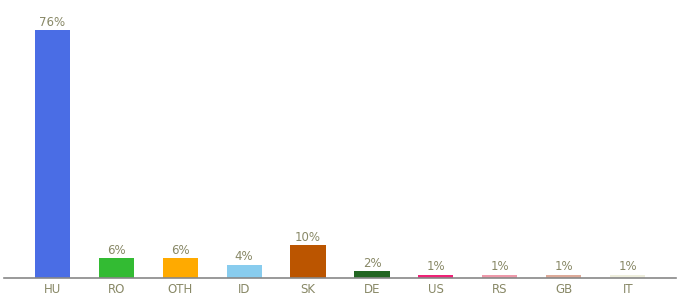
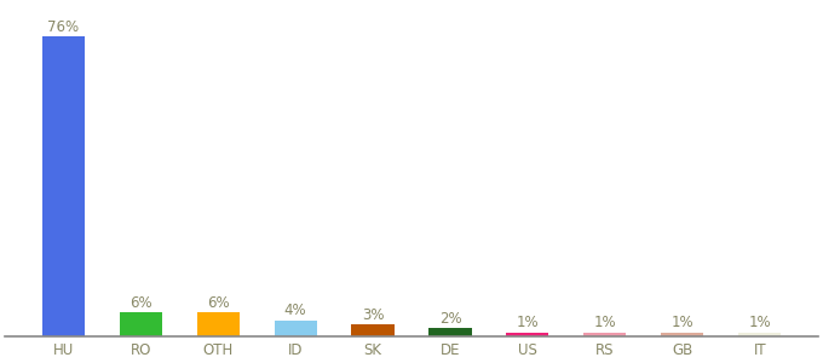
SK: 10% -> 3%
